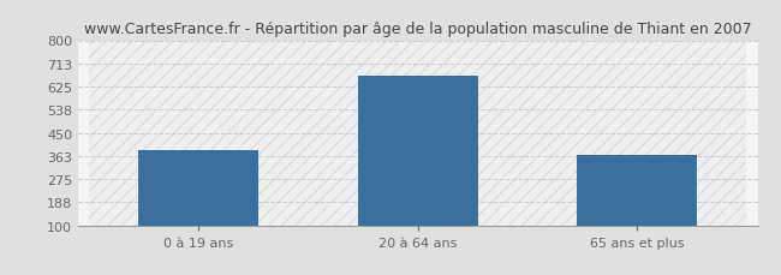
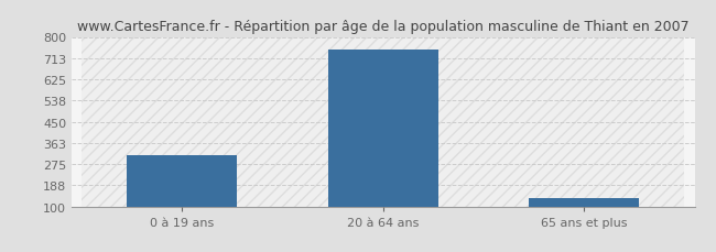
0 à 19 ans: 385 -> 313
20 à 64 ans: 665 -> 750
65 ans et plus: 365 -> 133
